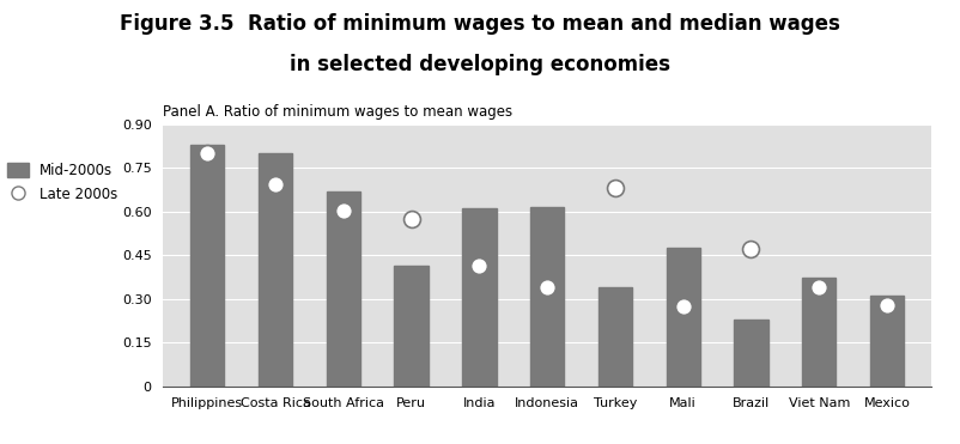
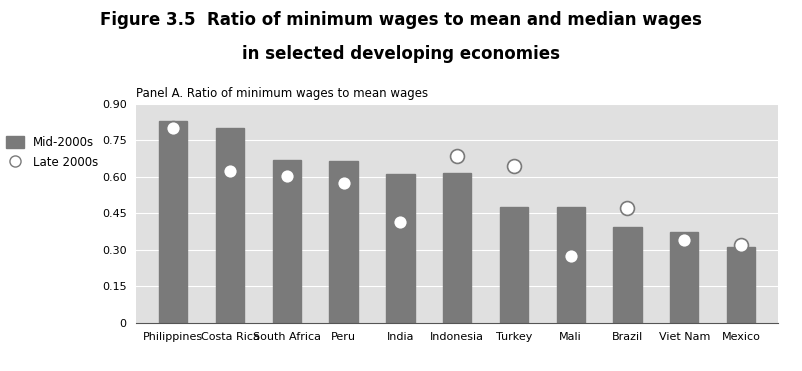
Late 2000s/Costa Rica: 0.695 -> 0.625
Mid-2000s/Peru: 0.415 -> 0.665
Late 2000s/Indonesia: 0.340 -> 0.685
Mid-2000s/Turkey: 0.340 -> 0.475
Late 2000s/Turkey: 0.680 -> 0.645
Mid-2000s/Brazil: 0.230 -> 0.395
Late 2000s/Mexico: 0.280 -> 0.320
